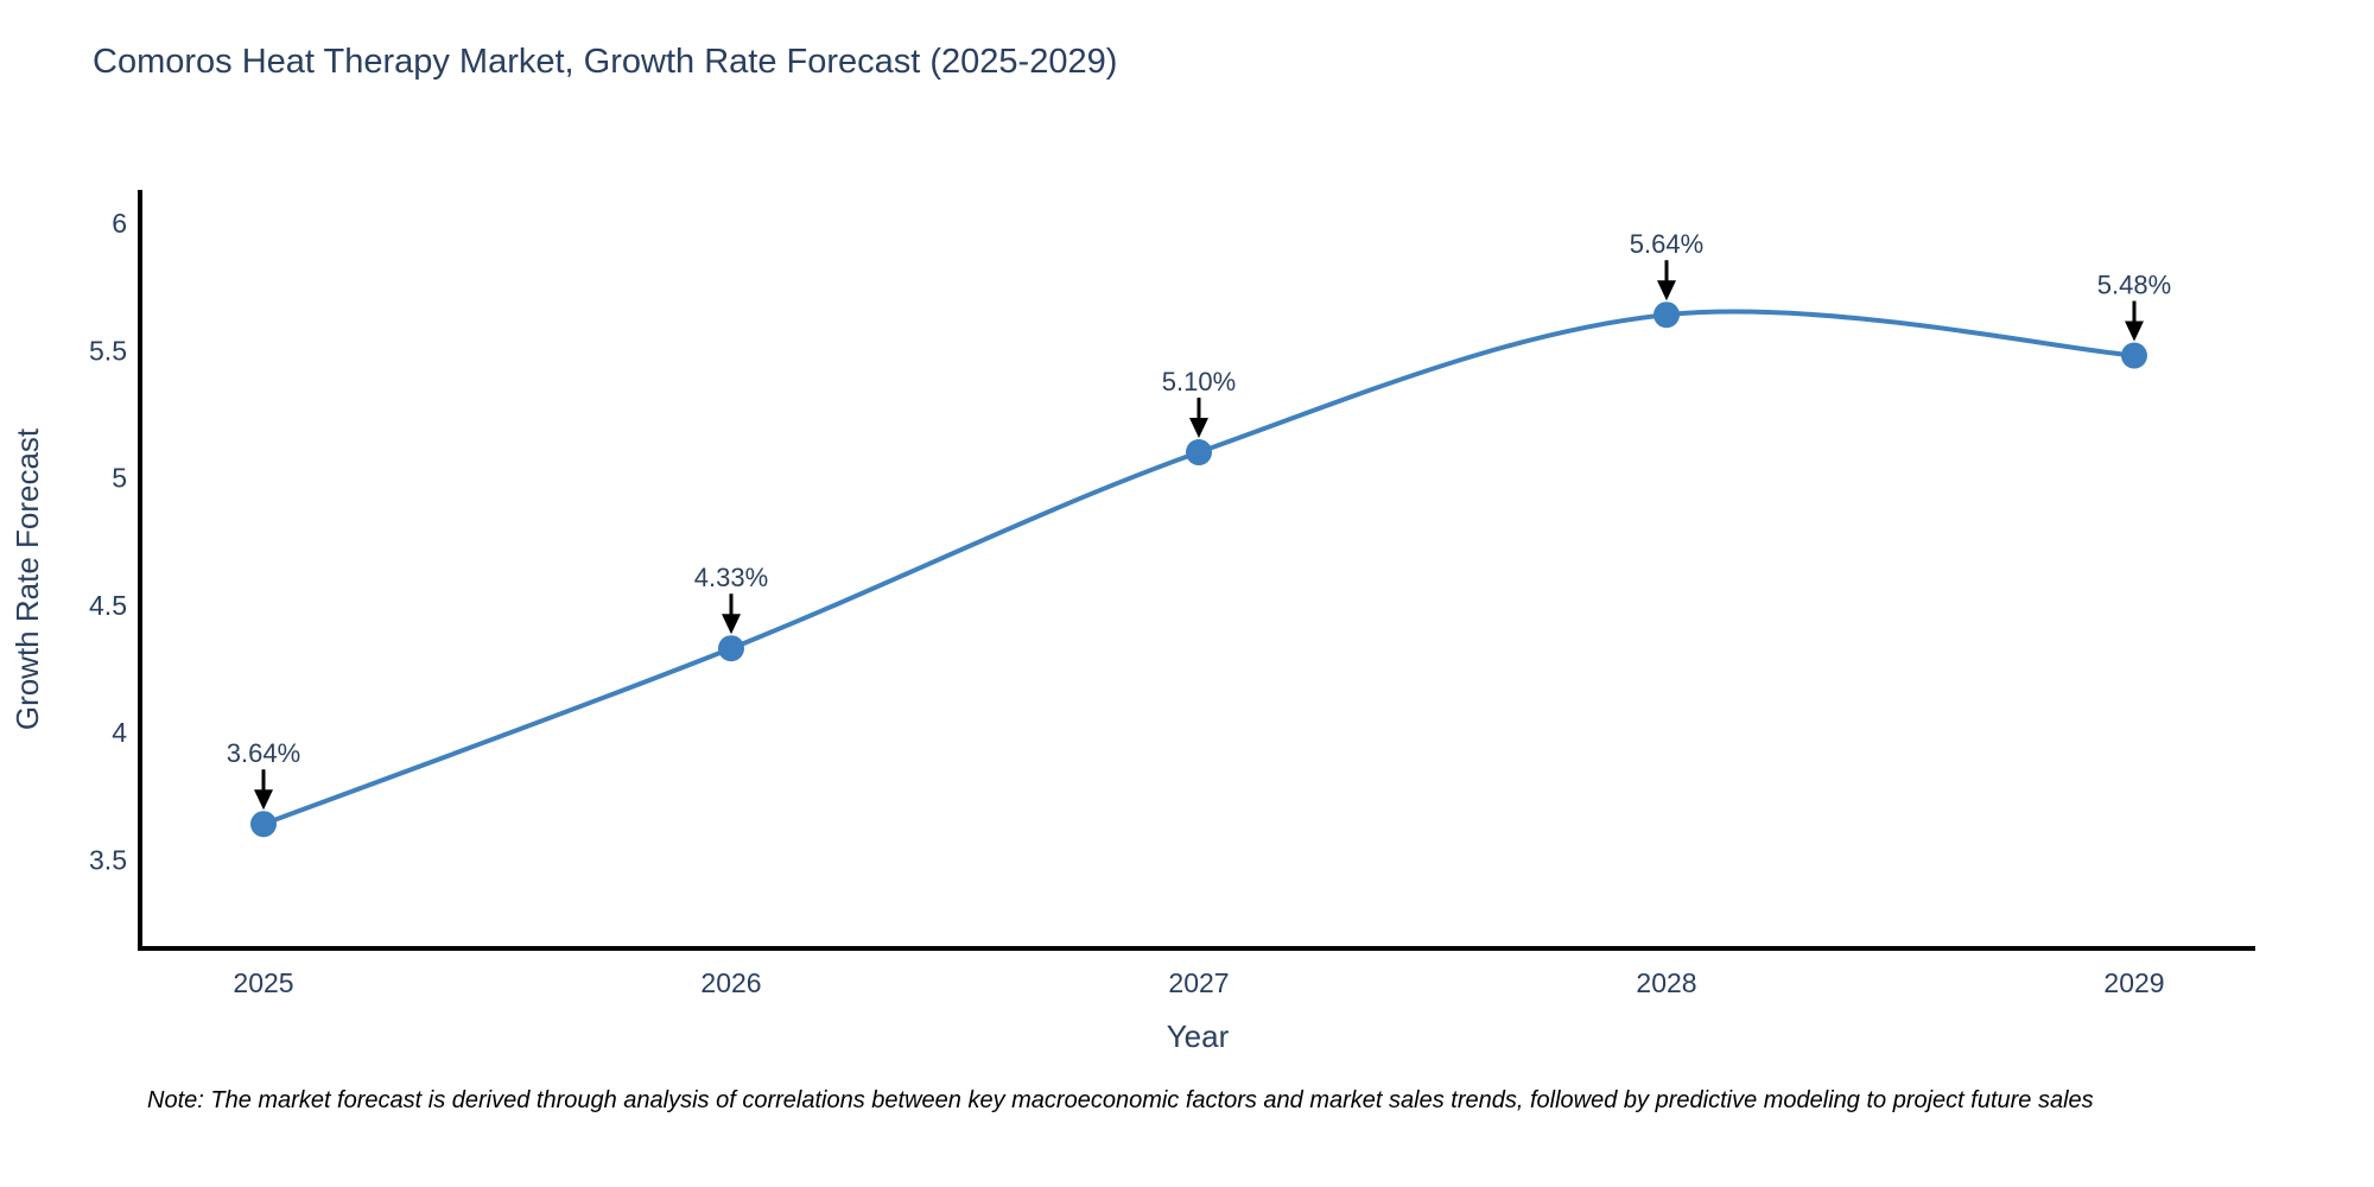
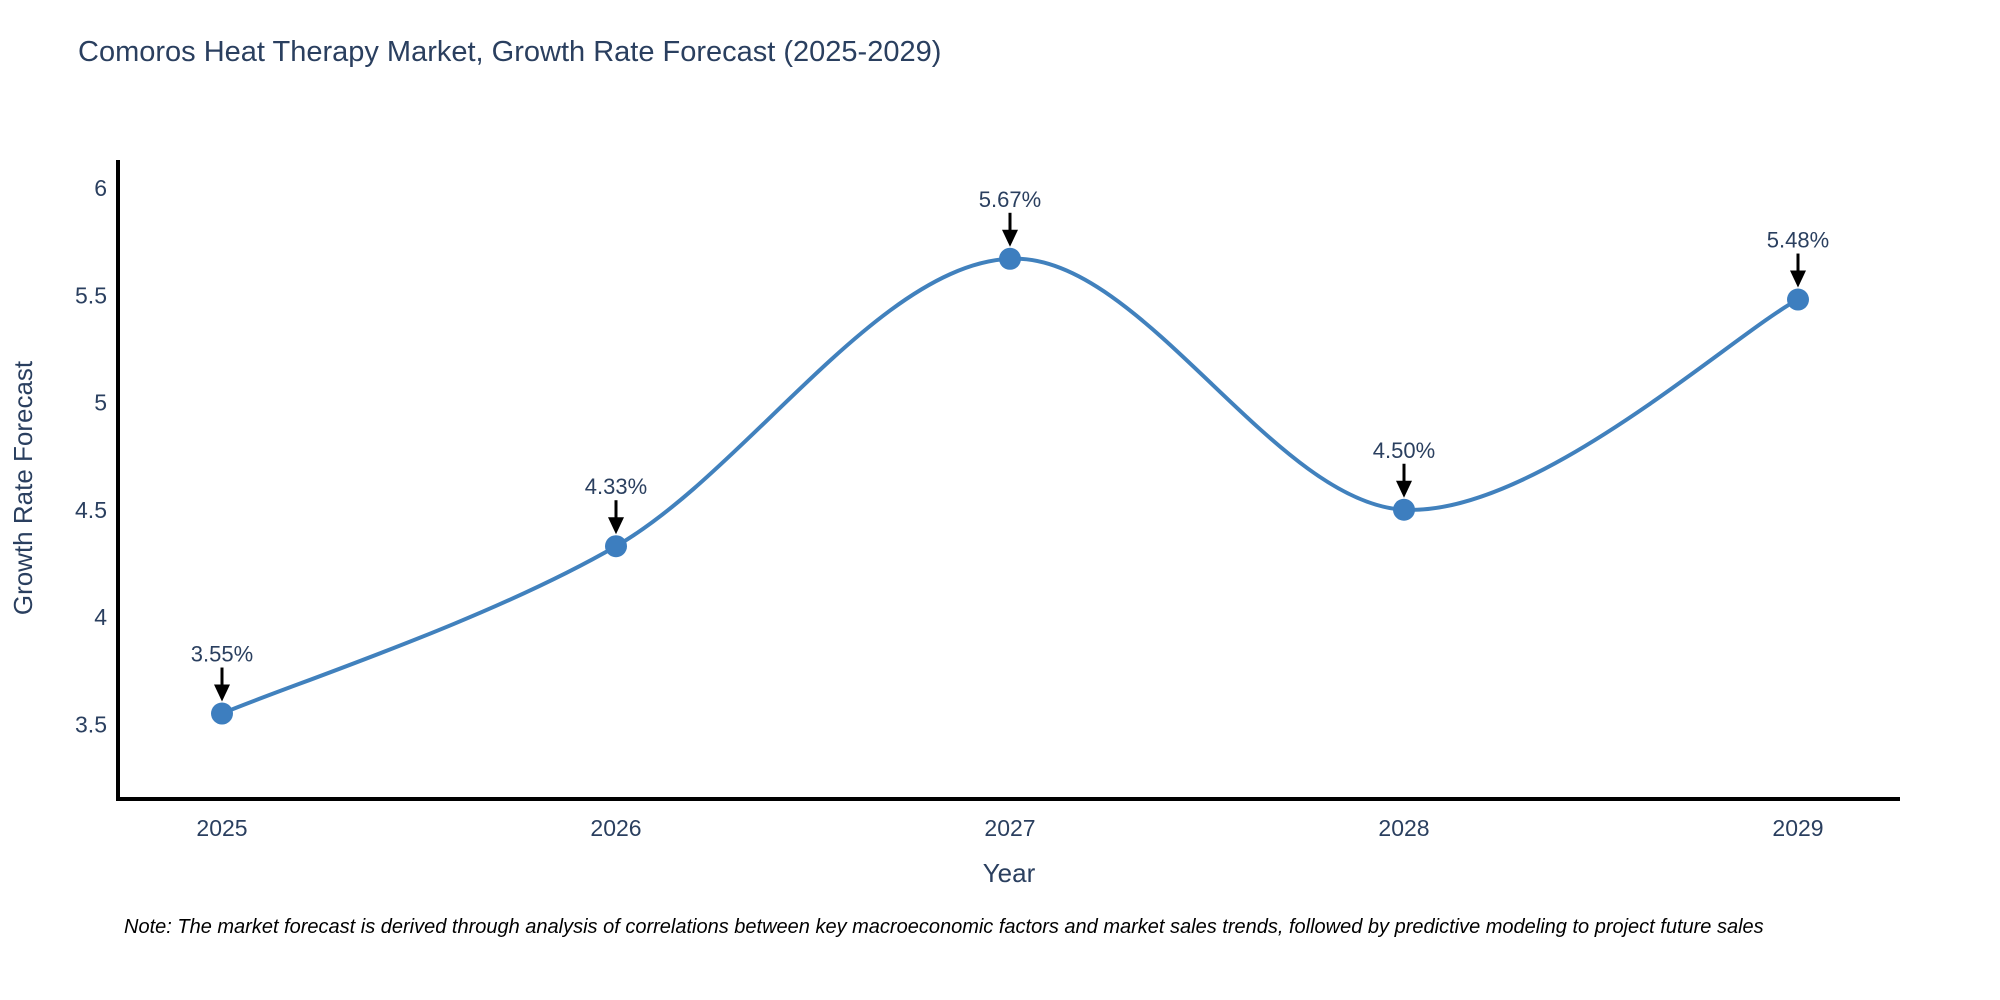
2025: 3.64% -> 3.55%
2027: 5.10% -> 5.67%
2028: 5.64% -> 4.50%
